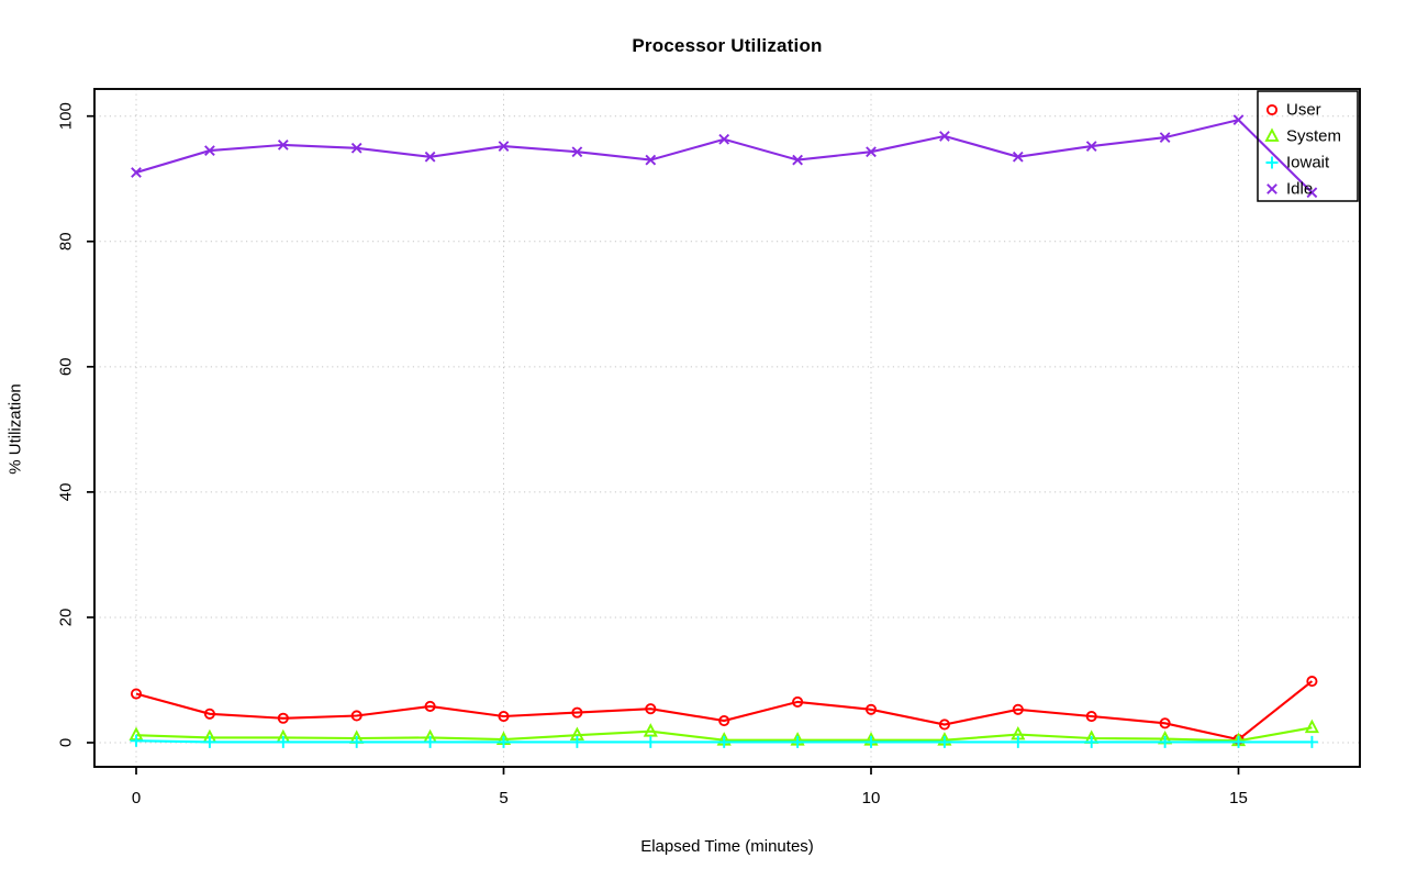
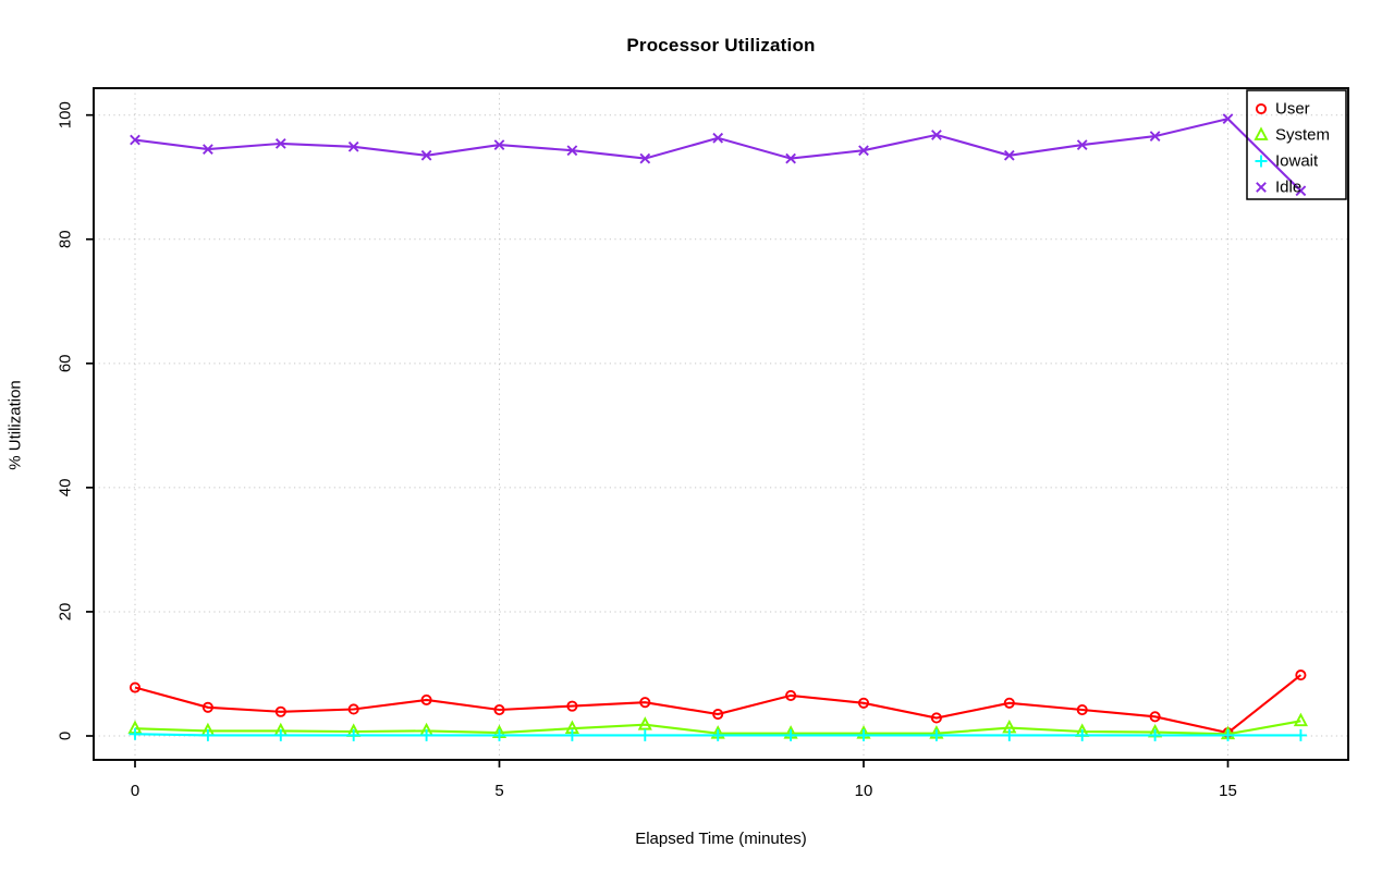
Idle/0: 91 -> 96
